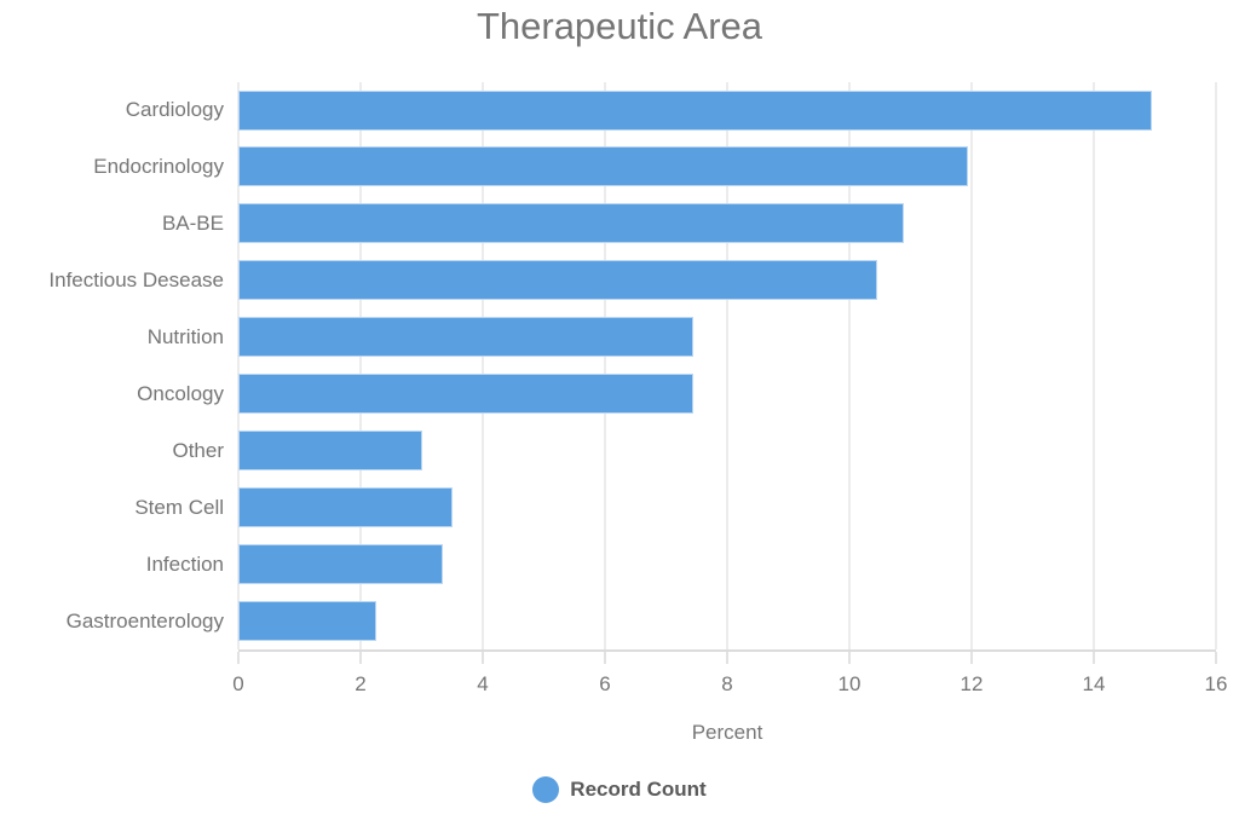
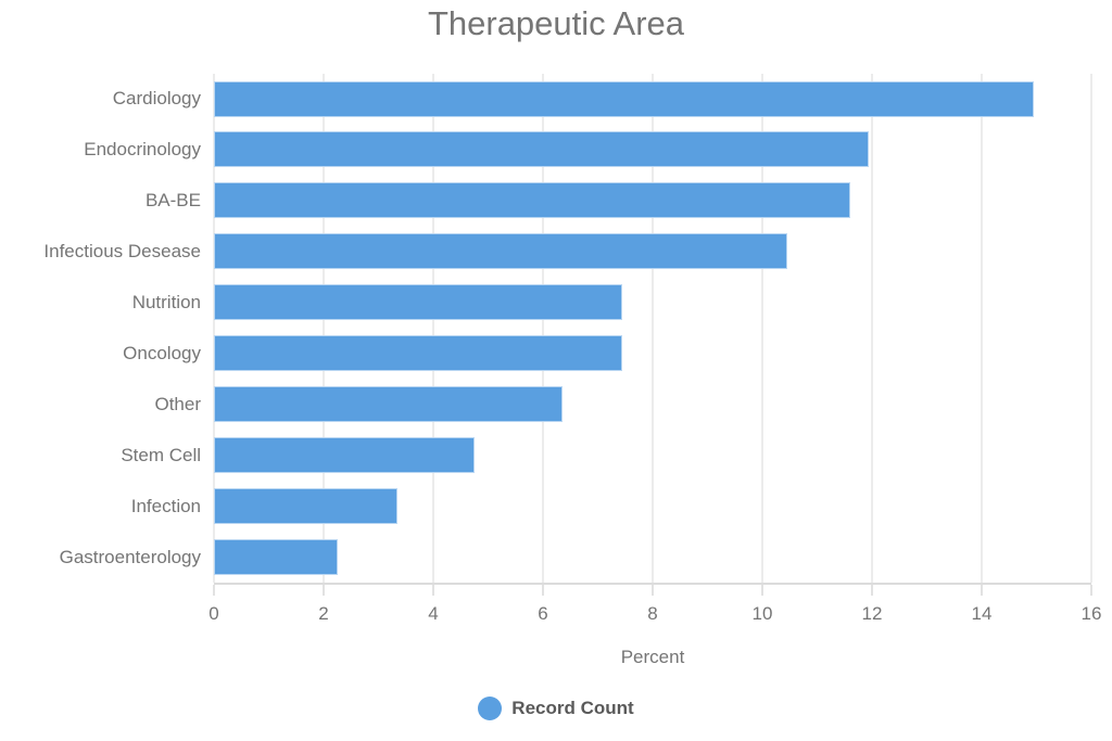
BA-BE: 10.9 -> 11.6
Other: 3.0 -> 6.3
Stem Cell: 3.5 -> 4.8
